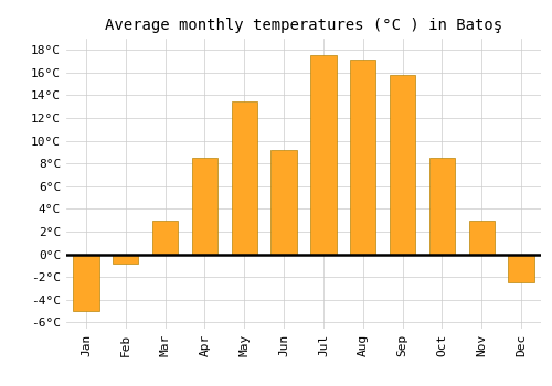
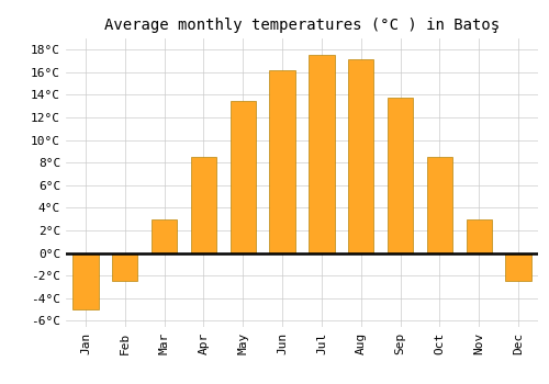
Feb: -0.8°C -> -2.5°C
Jun: 9.2°C -> 16.2°C
Sep: 15.8°C -> 13.8°C
